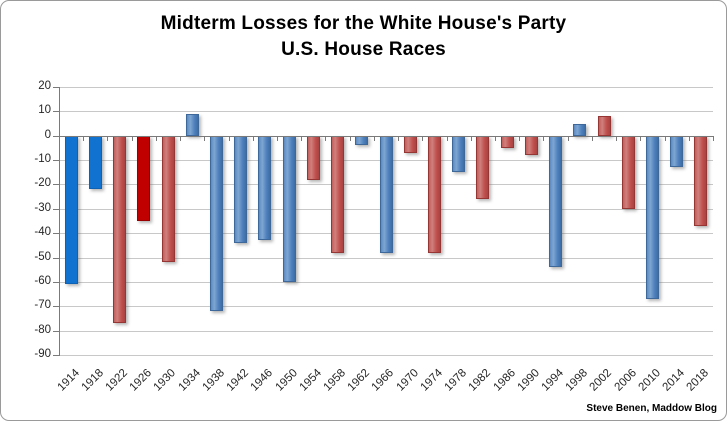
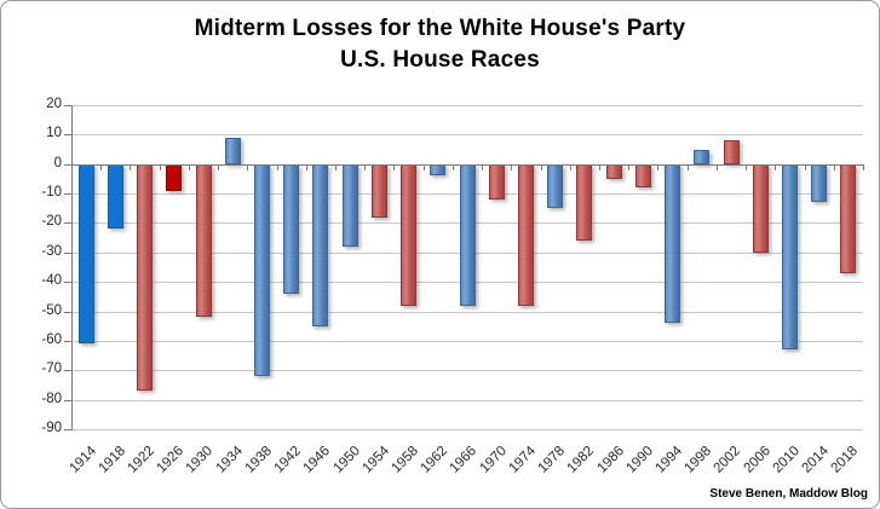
1926: -35 -> -9
1946: -43 -> -55
1950: -60 -> -28
1970: -7 -> -12
2010: -67 -> -63
